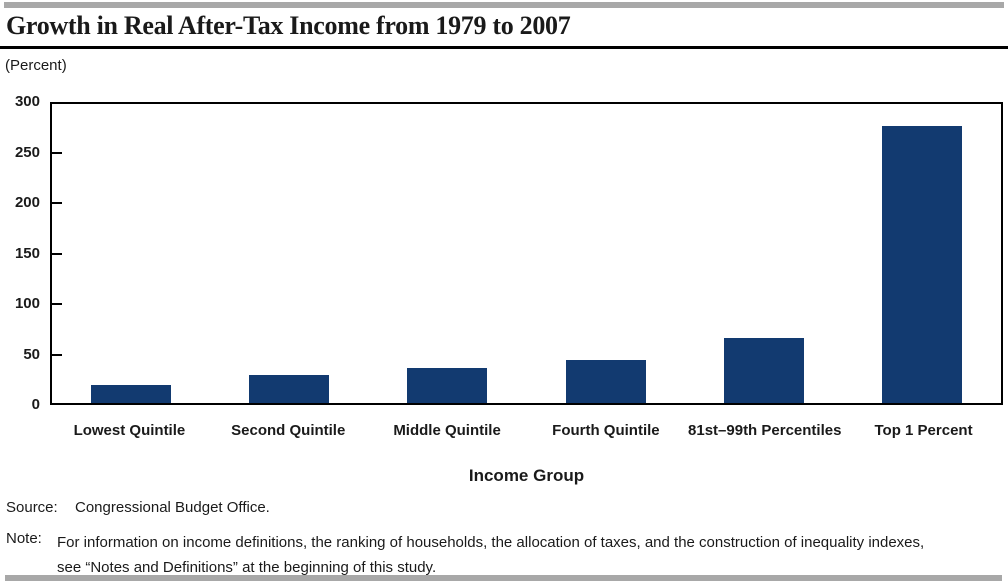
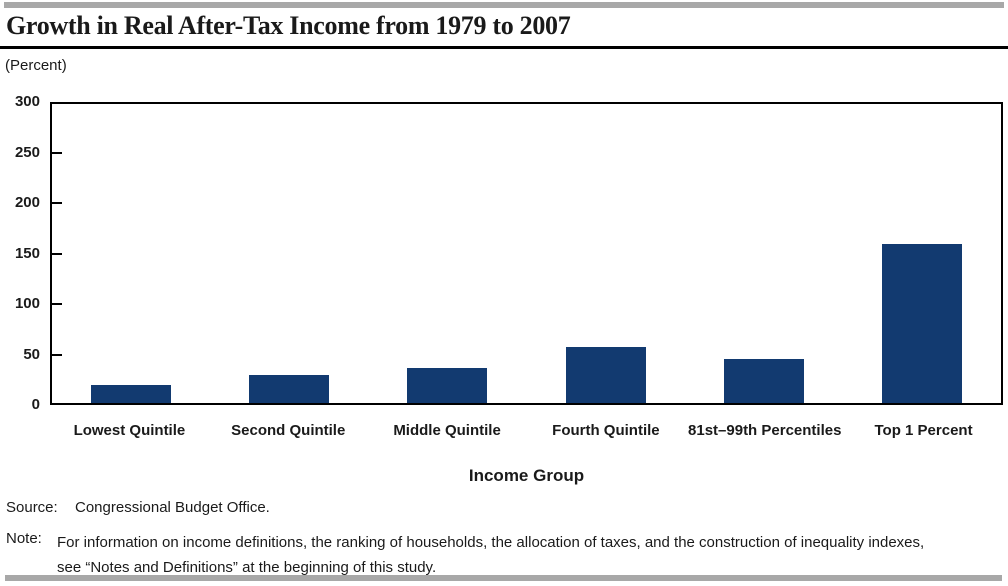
Fourth Quintile: 43 -> 56
81st–99th Percentiles: 65 -> 44
Top 1 Percent: 278 -> 160
